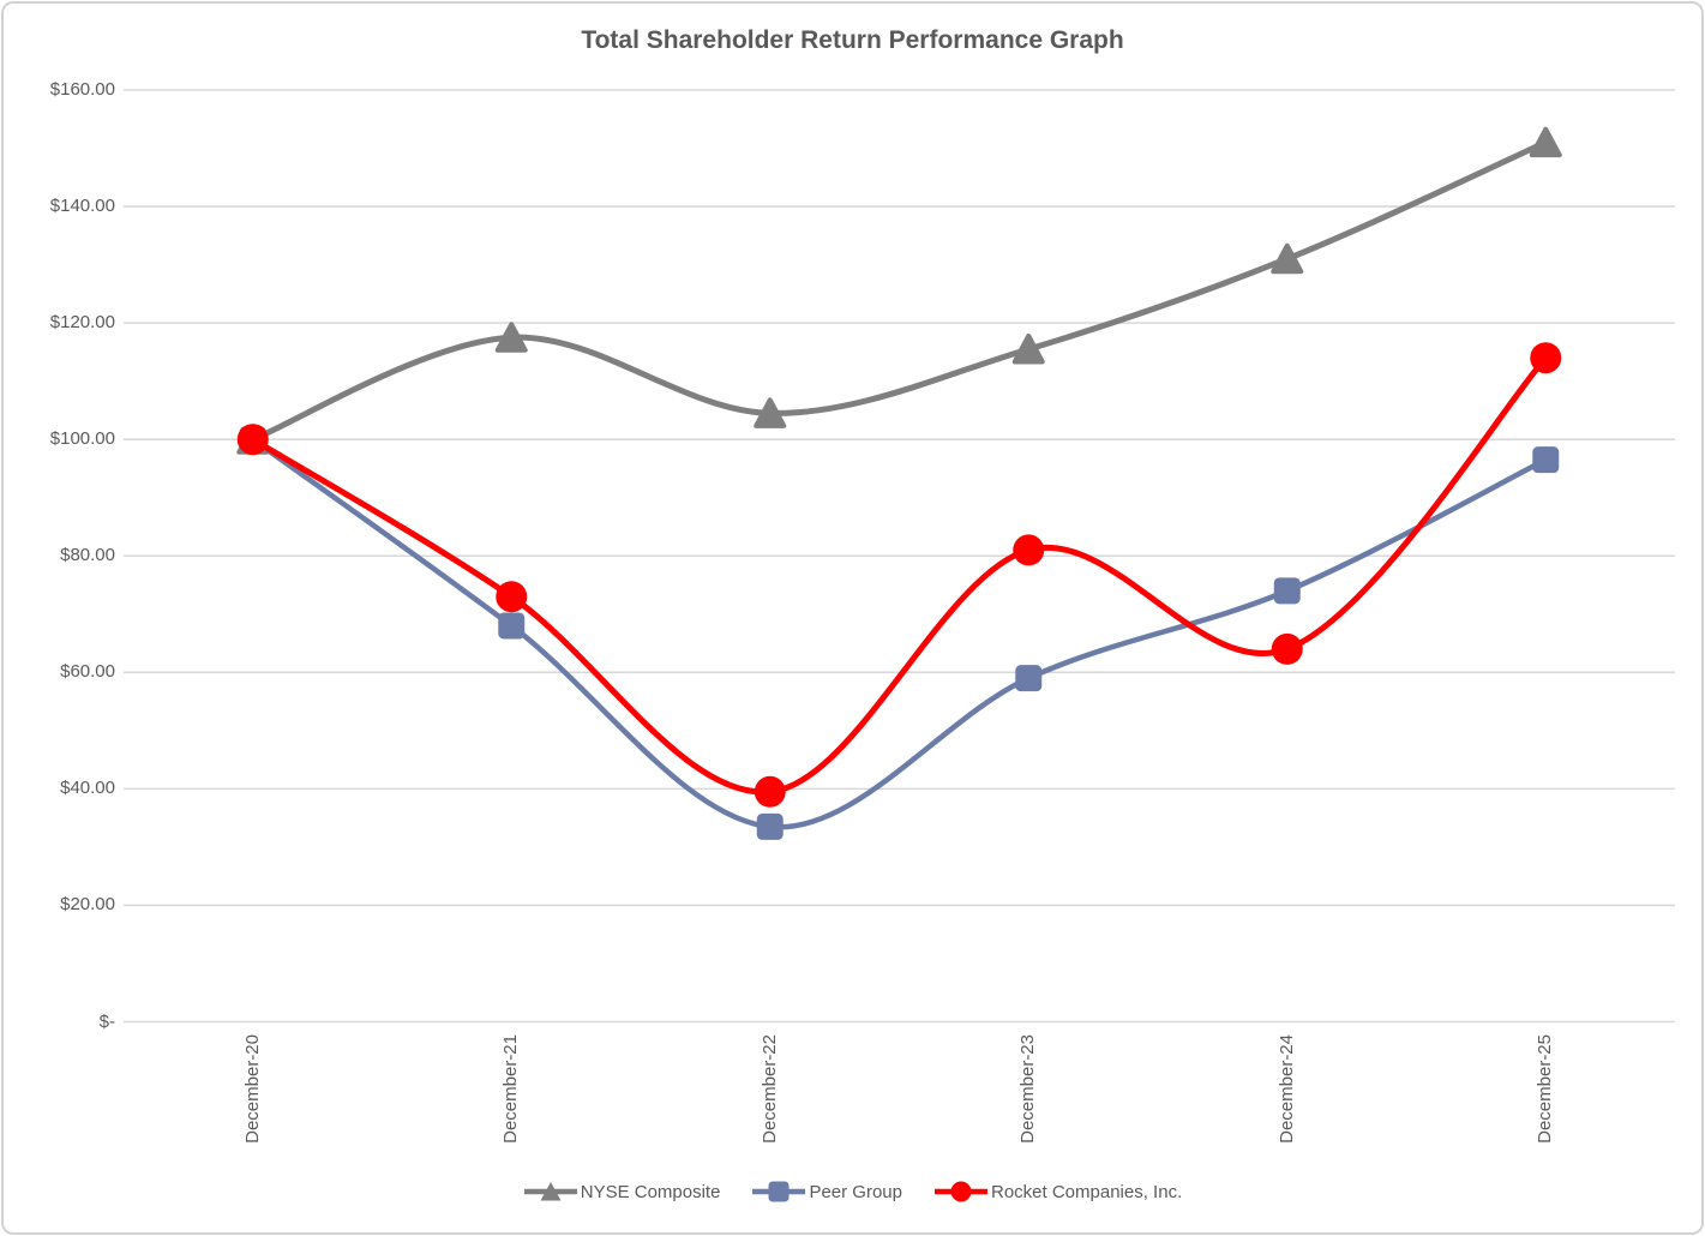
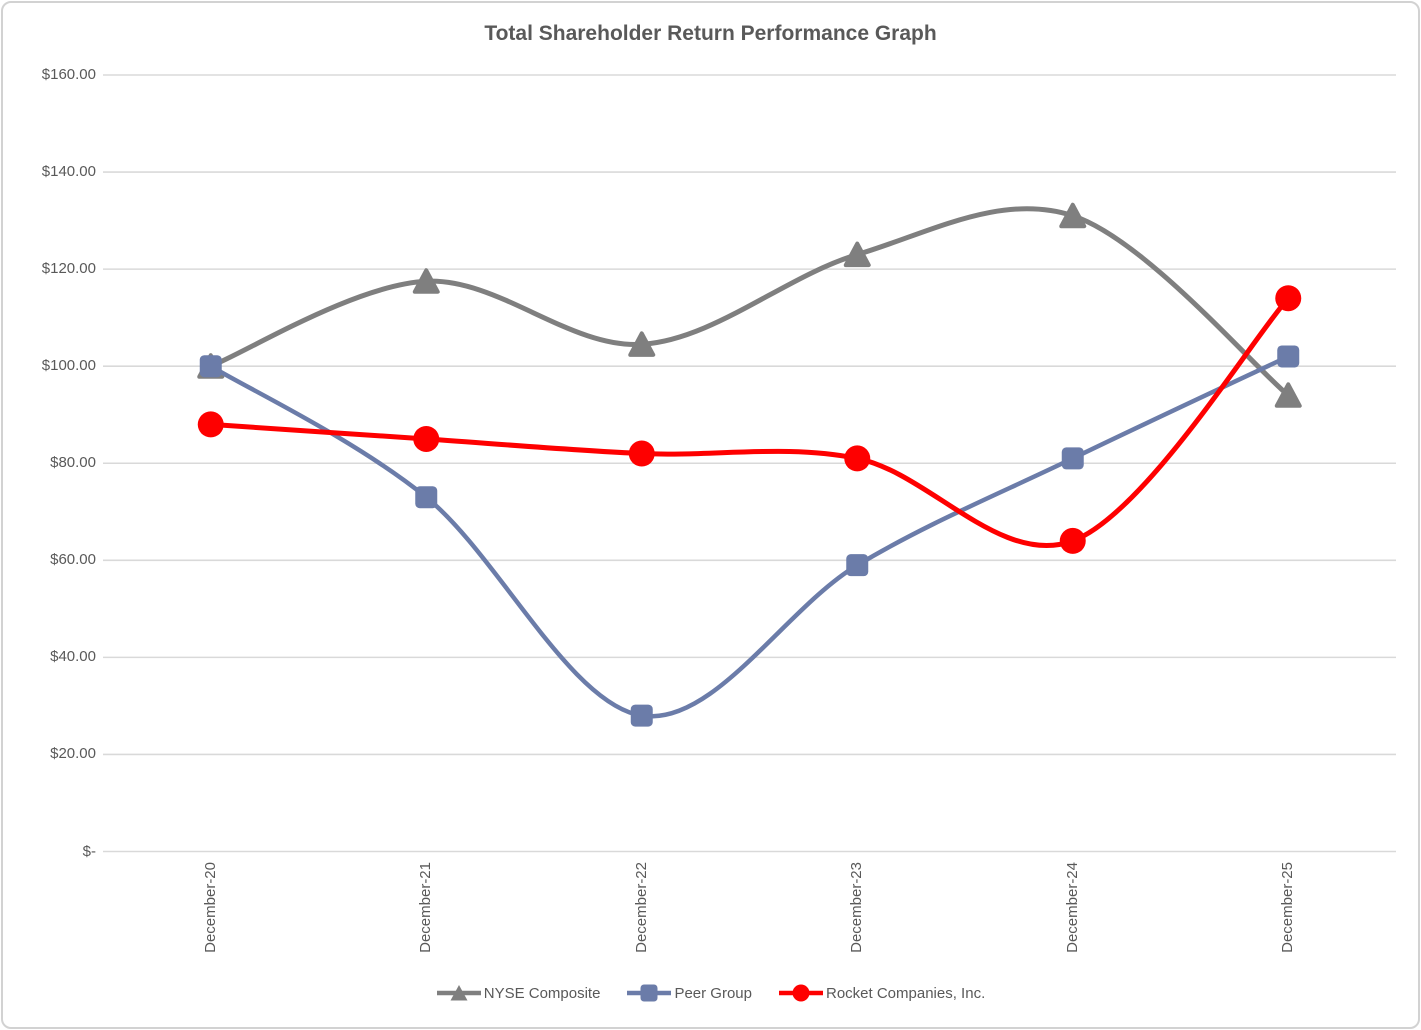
Rocket Companies, Inc./December-20: $100 -> $88
Peer Group/December-21: $68 -> $73
Rocket Companies, Inc./December-21: $73 -> $85
Peer Group/December-22: $34 -> $28
Rocket Companies, Inc./December-22: $40 -> $82
NYSE Composite/December-23: $116 -> $123
Peer Group/December-24: $74 -> $81
NYSE Composite/December-25: $151 -> $94
Peer Group/December-25: $96 -> $102
